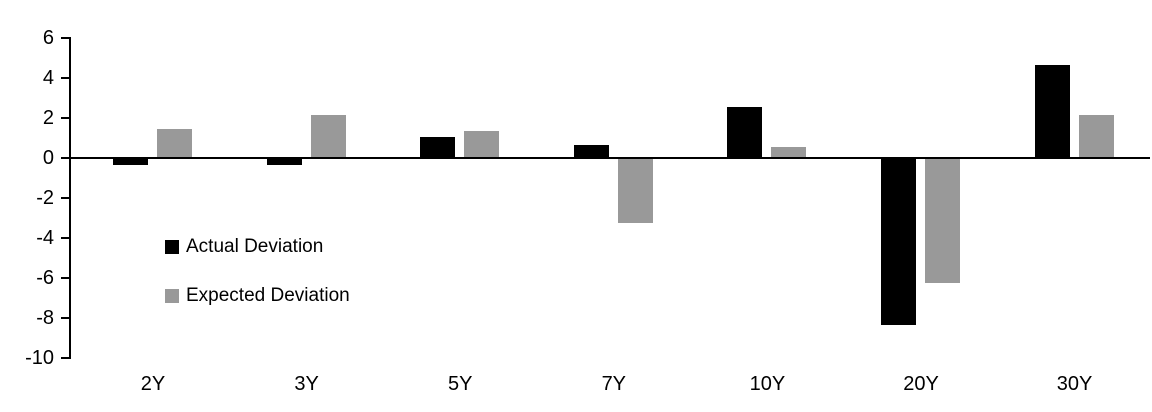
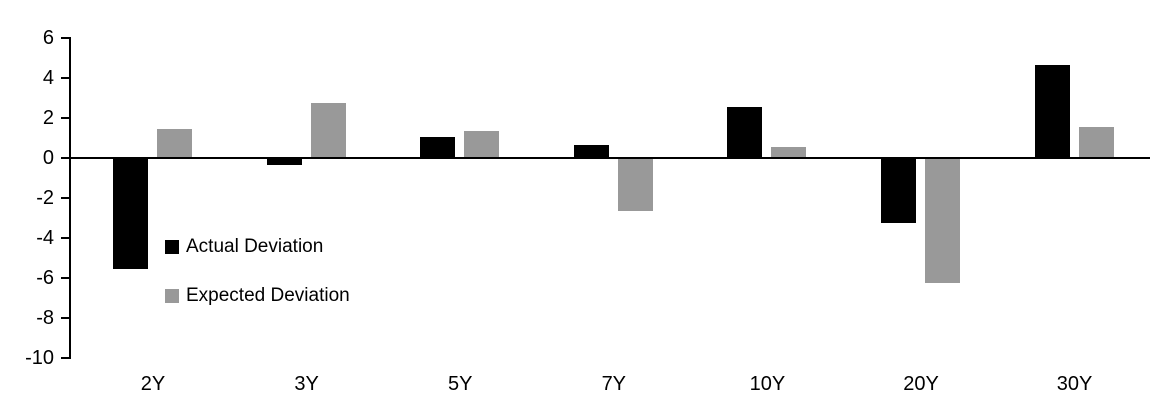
Actual Deviation/2Y: -0.3 -> -5.5
Expected Deviation/3Y: 2.1 -> 2.7
Expected Deviation/7Y: -3.2 -> -2.6
Actual Deviation/20Y: -8.3 -> -3.2
Expected Deviation/30Y: 2.1 -> 1.5
